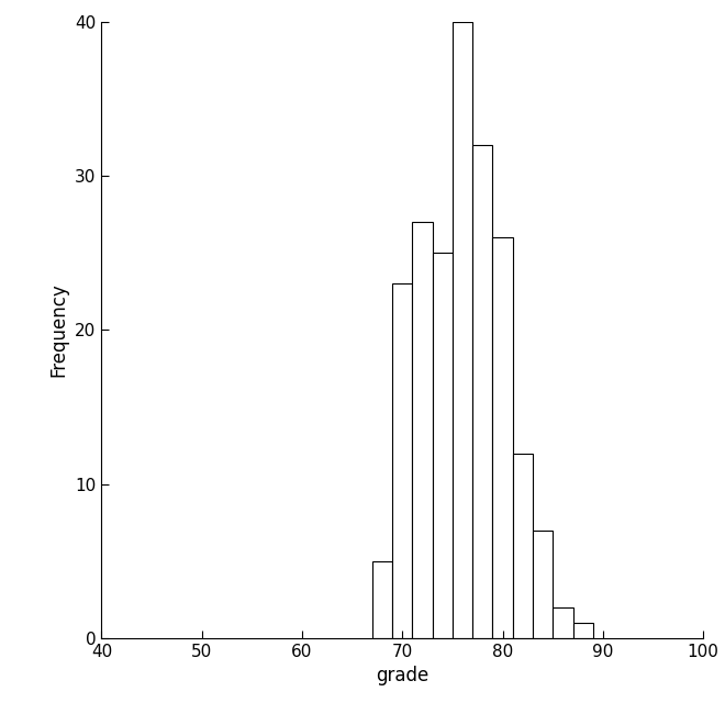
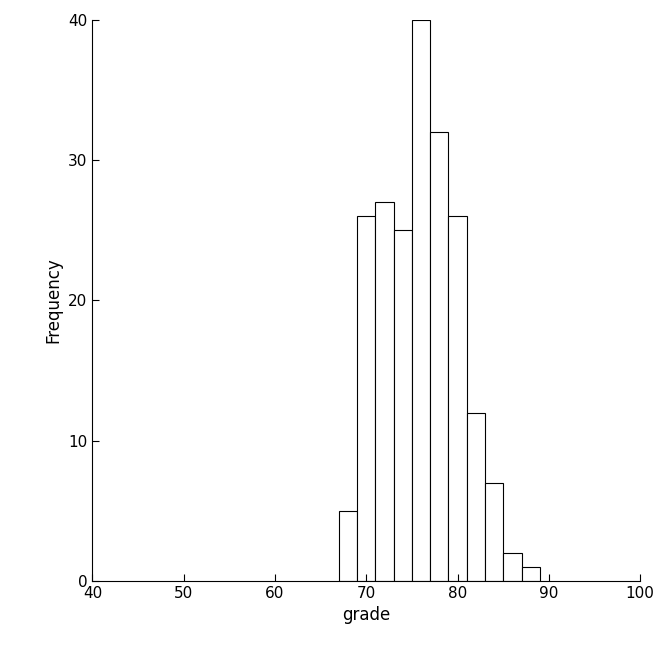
70: 23 -> 26
